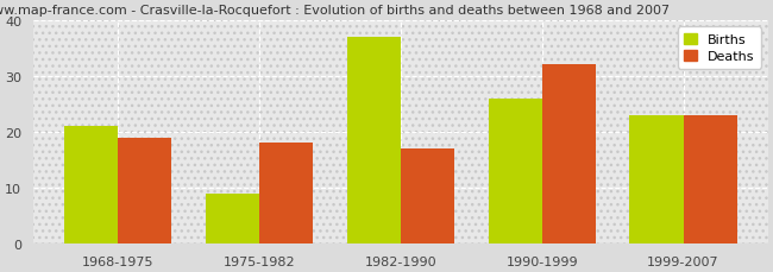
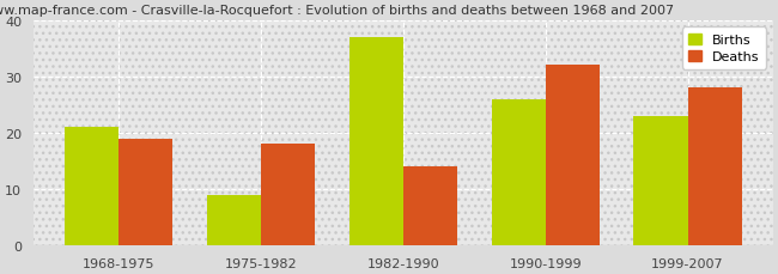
Deaths/1982-1990: 17 -> 14
Deaths/1999-2007: 23 -> 28
